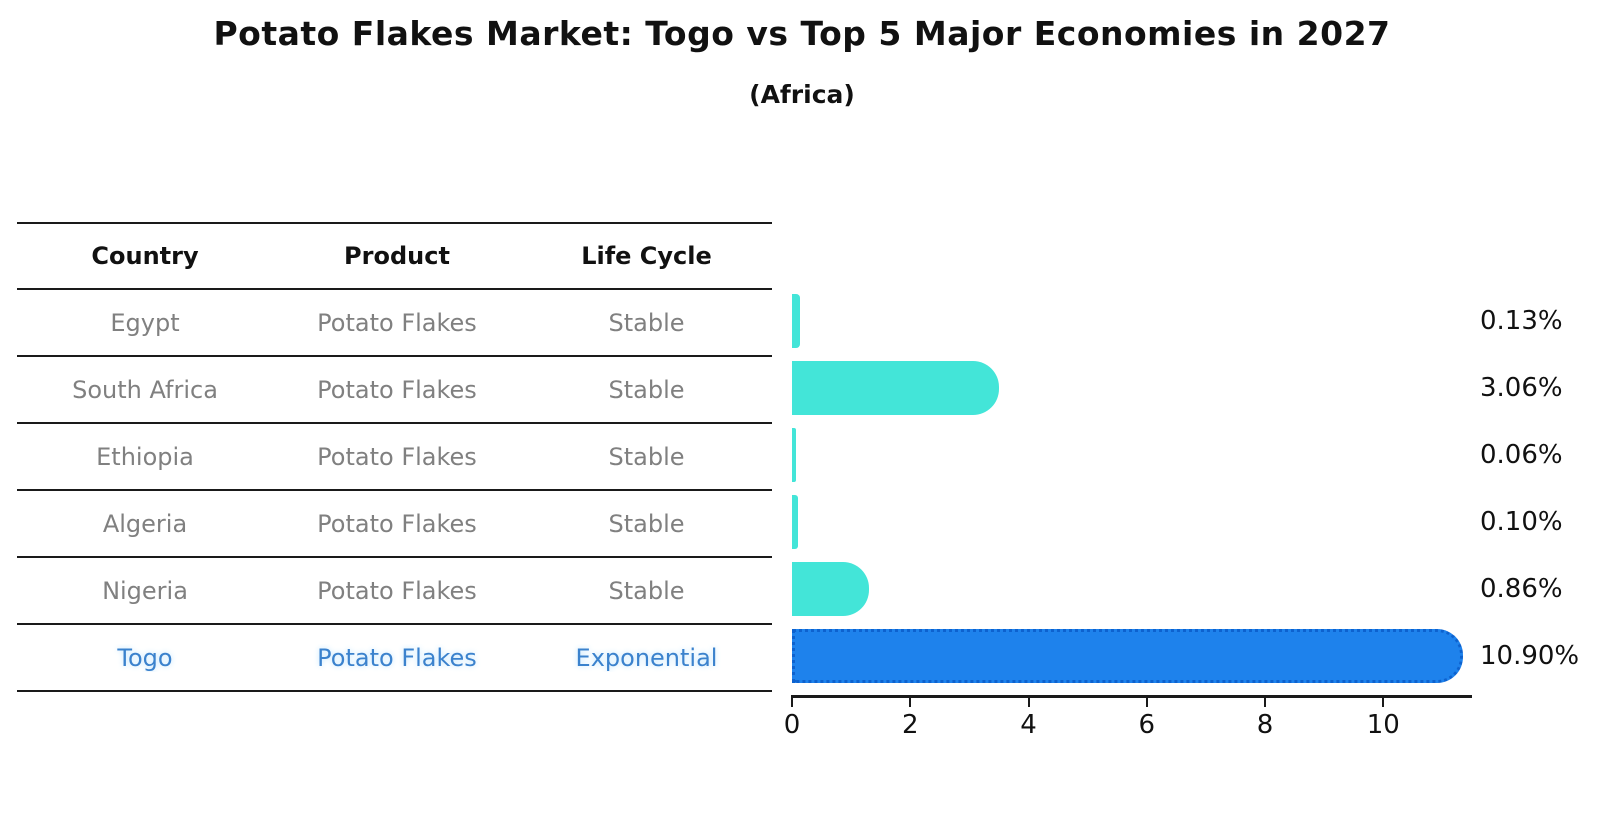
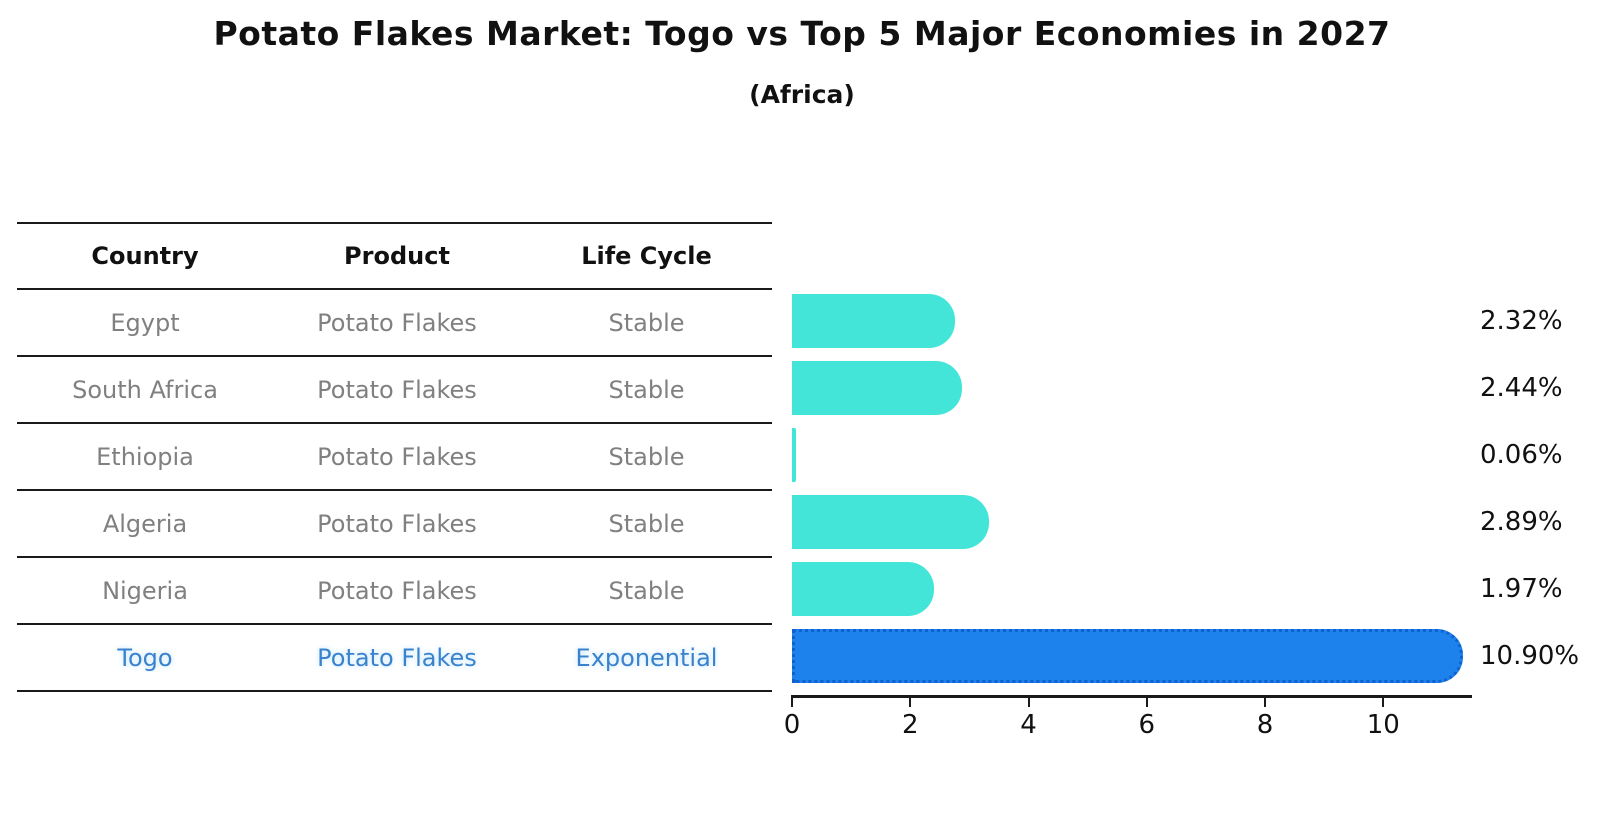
Egypt: 0.13% -> 2.32%
South Africa: 3.06% -> 2.44%
Algeria: 0.10% -> 2.89%
Nigeria: 0.86% -> 1.97%
